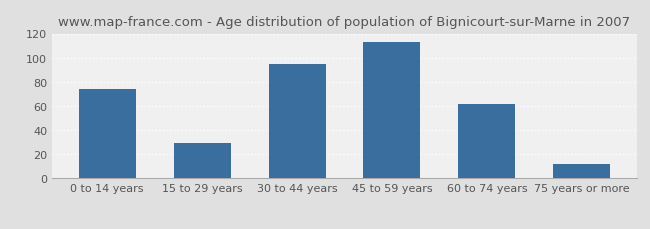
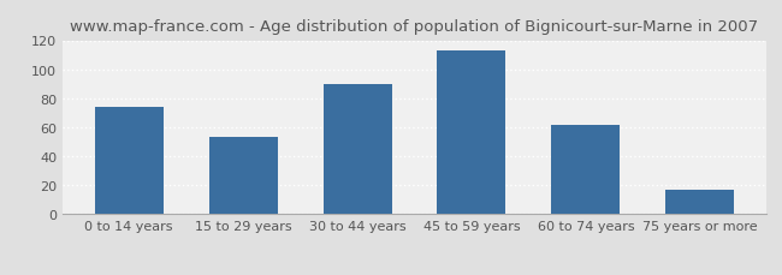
15 to 29 years: 29 -> 53
30 to 44 years: 95 -> 90
75 years or more: 12 -> 17
